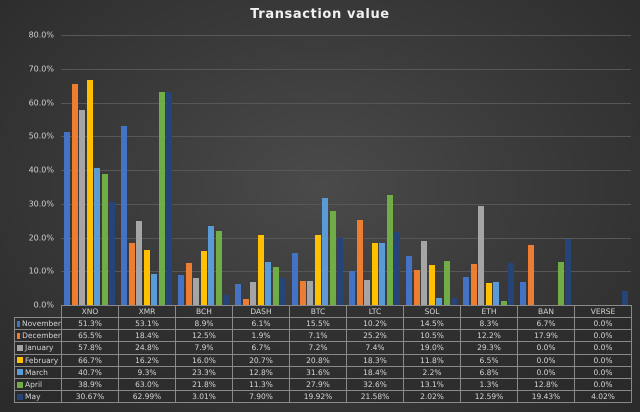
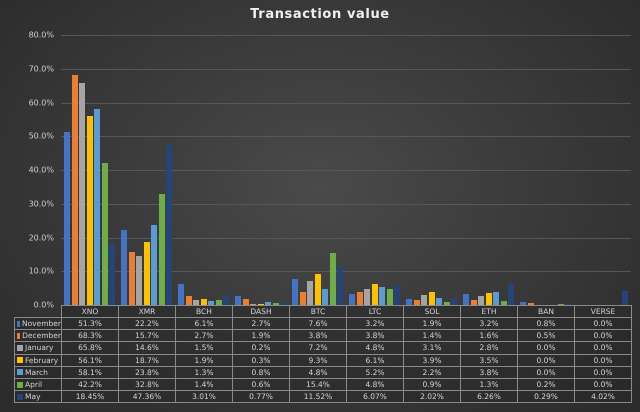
December/XNO: 65.5% -> 68.3%
January/XNO: 57.8% -> 65.8%
February/XNO: 66.7% -> 56.1%
March/XNO: 40.7% -> 58.1%
April/XNO: 38.9% -> 42.2%
May/XNO: 30.67% -> 18.45%
November/XMR: 53.1% -> 22.2%
December/XMR: 18.4% -> 15.7%
January/XMR: 24.8% -> 14.6%
February/XMR: 16.2% -> 18.7%
March/XMR: 9.3% -> 23.8%
April/XMR: 63.0% -> 32.8%
May/XMR: 62.99% -> 47.36%
November/BCH: 8.9% -> 6.1%
December/BCH: 12.5% -> 2.7%
January/BCH: 7.9% -> 1.5%
February/BCH: 16.0% -> 1.9%
March/BCH: 23.3% -> 1.3%
April/BCH: 21.8% -> 1.4%
November/DASH: 6.1% -> 2.7%
January/DASH: 6.7% -> 0.2%
February/DASH: 20.7% -> 0.3%
March/DASH: 12.8% -> 0.8%
April/DASH: 11.3% -> 0.6%
May/DASH: 7.90% -> 0.77%
November/BTC: 15.5% -> 7.6%
December/BTC: 7.1% -> 3.8%
February/BTC: 20.8% -> 9.3%
March/BTC: 31.6% -> 4.8%
April/BTC: 27.9% -> 15.4%
May/BTC: 19.92% -> 11.52%
November/LTC: 10.2% -> 3.2%
December/LTC: 25.2% -> 3.8%
January/LTC: 7.4% -> 4.8%
February/LTC: 18.3% -> 6.1%
March/LTC: 18.4% -> 5.2%
April/LTC: 32.6% -> 4.8%
May/LTC: 21.58% -> 6.07%
November/SOL: 14.5% -> 1.9%
December/SOL: 10.5% -> 1.4%
January/SOL: 19.0% -> 3.1%
February/SOL: 11.8% -> 3.9%
April/SOL: 13.1% -> 0.9%
November/ETH: 8.3% -> 3.2%
December/ETH: 12.2% -> 1.6%
January/ETH: 29.3% -> 2.8%
February/ETH: 6.5% -> 3.5%
March/ETH: 6.8% -> 3.8%
May/ETH: 12.59% -> 6.26%
November/BAN: 6.7% -> 0.8%
December/BAN: 17.9% -> 0.5%
April/BAN: 12.8% -> 0.2%
May/BAN: 19.43% -> 0.29%
